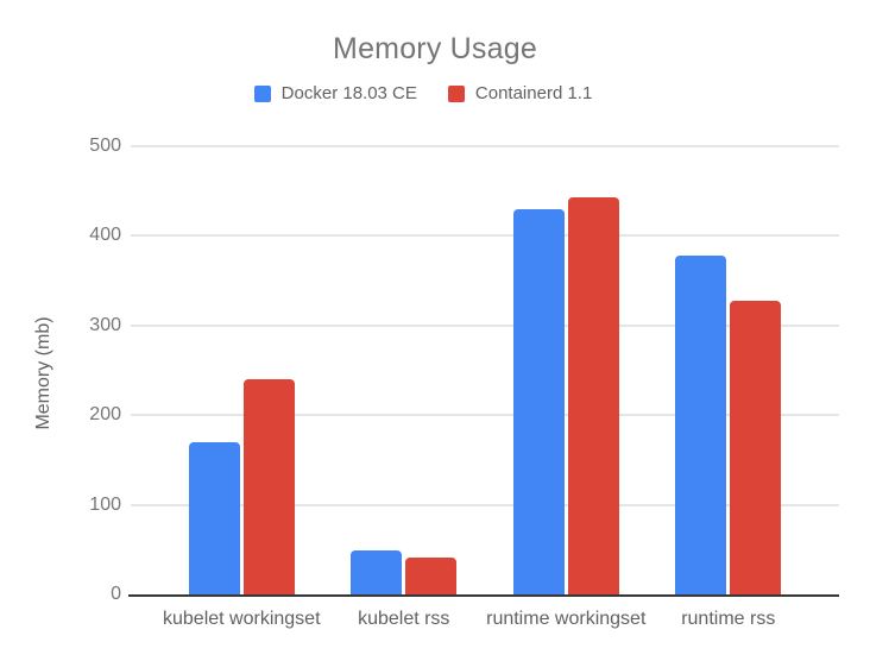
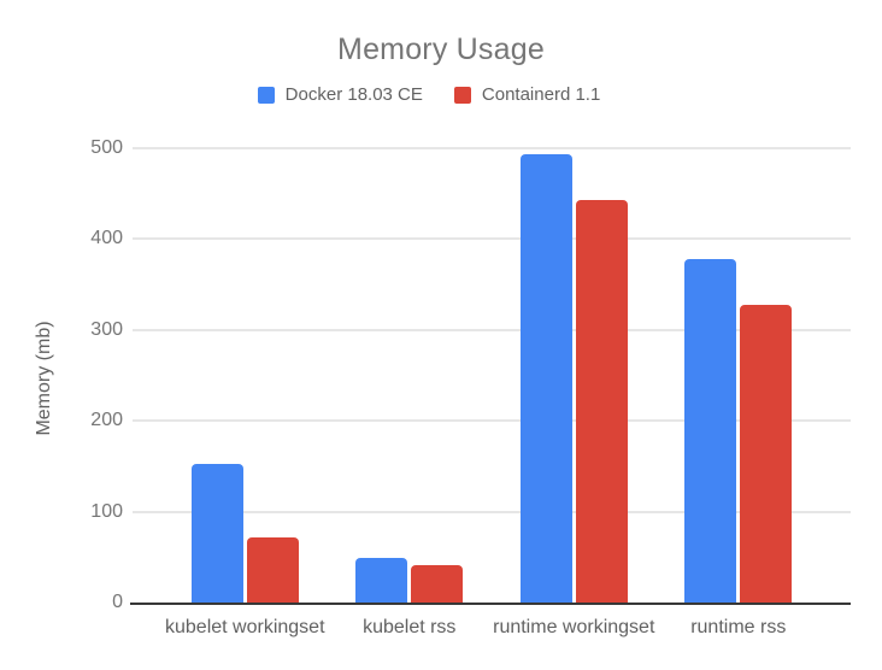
Docker 18.03 CE/kubelet workingset: 170 -> 150
Containerd 1.1/kubelet workingset: 240 -> 70
Docker 18.03 CE/runtime workingset: 430 -> 490
